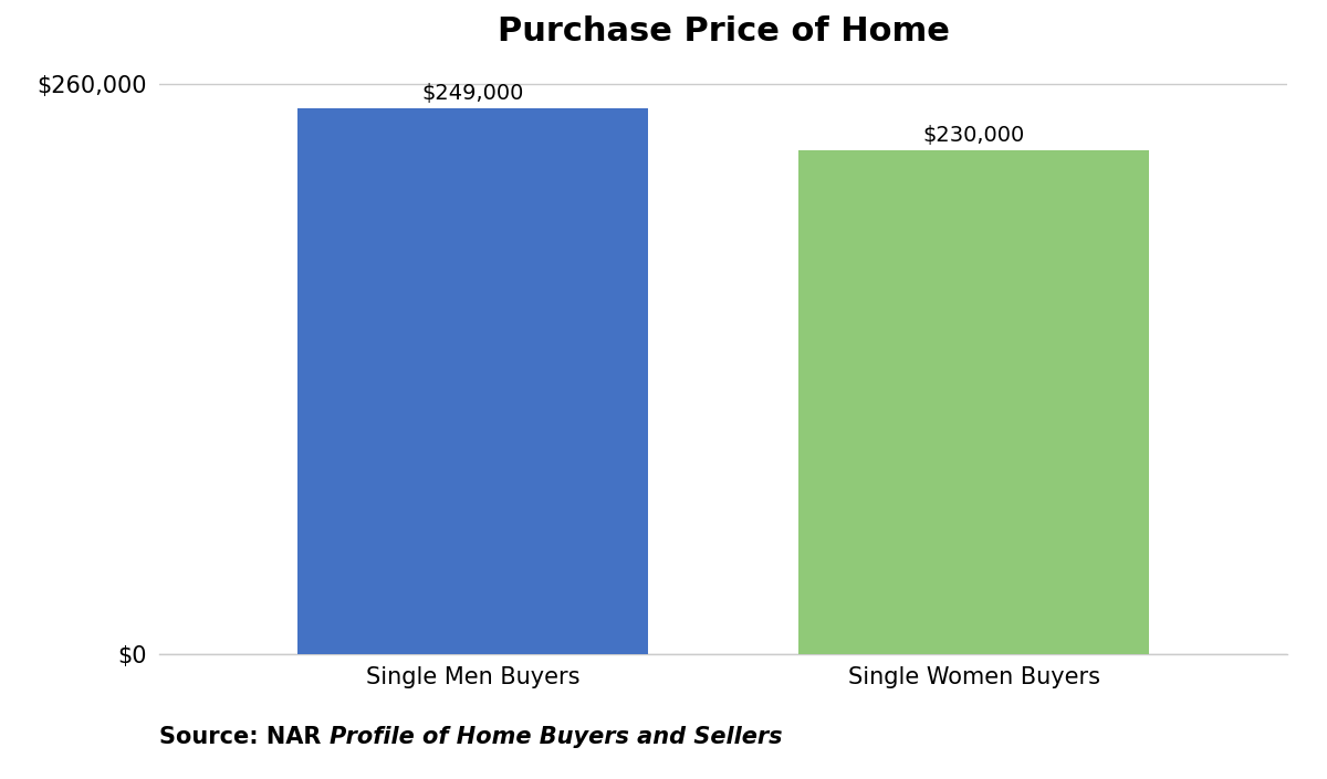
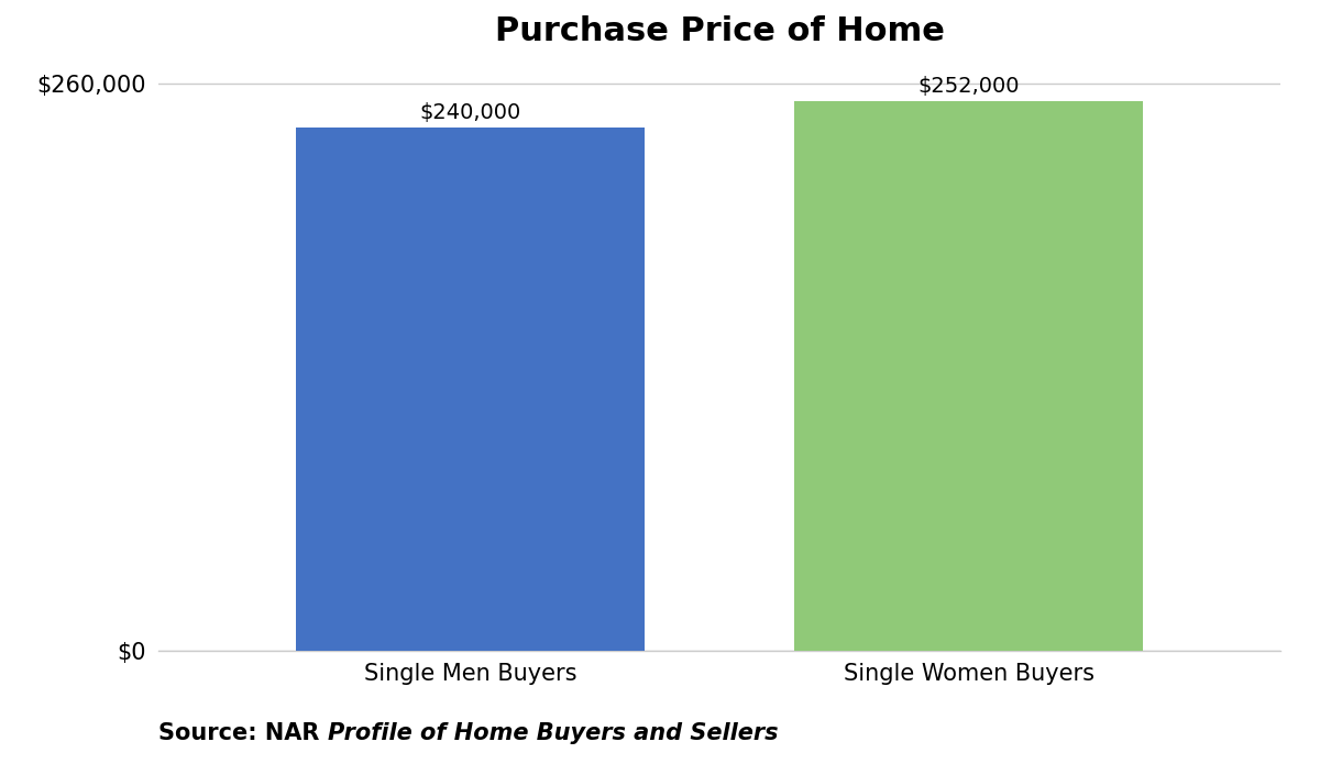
Single Men Buyers: $249,000 -> $240,000
Single Women Buyers: $230,000 -> $252,000
